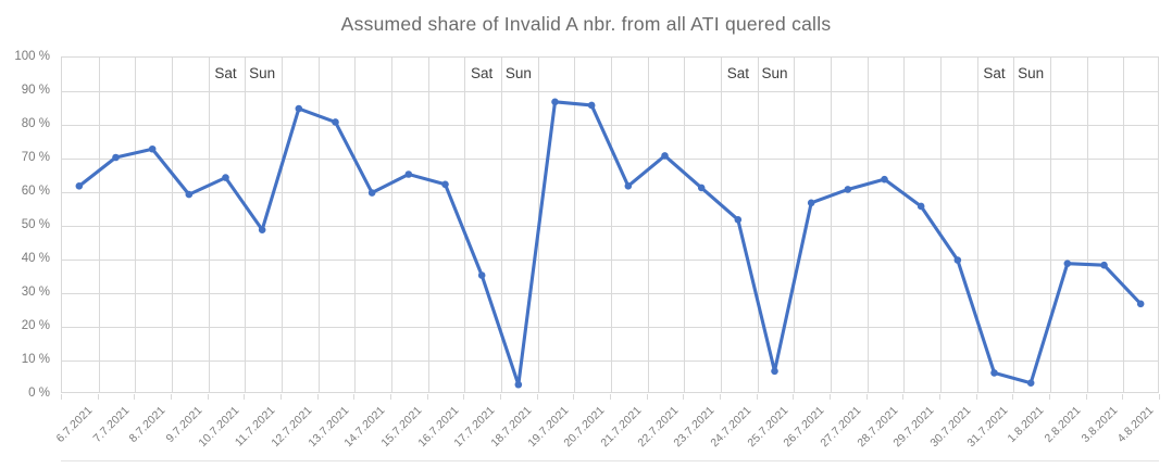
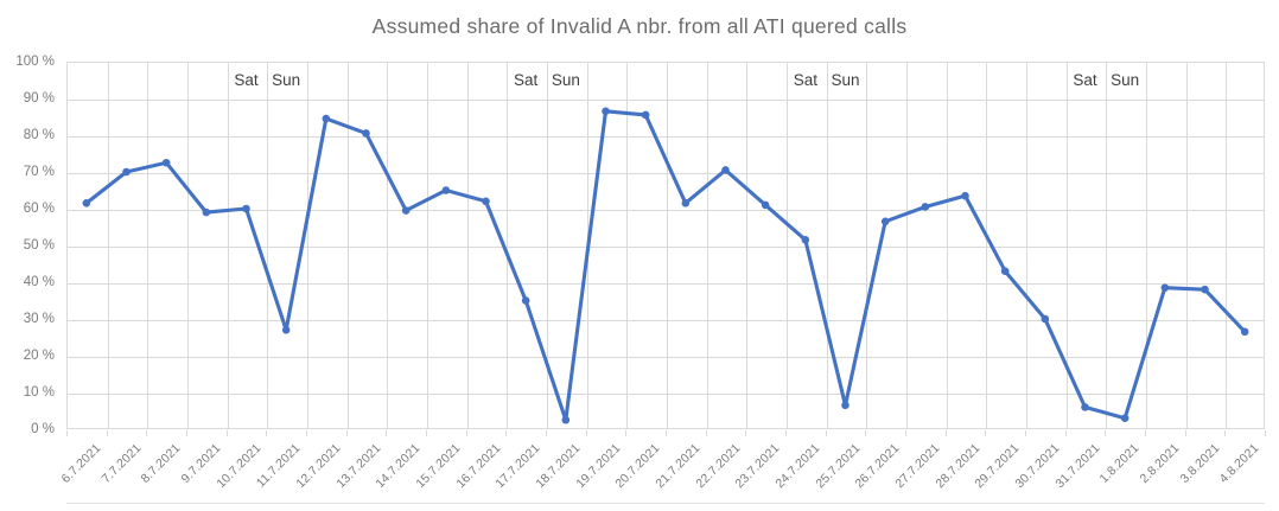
10.7.2021: 64% -> 60%
11.7.2021: 48% -> 27%
29.7.2021: 56% -> 43%
30.7.2021: 40% -> 30%
